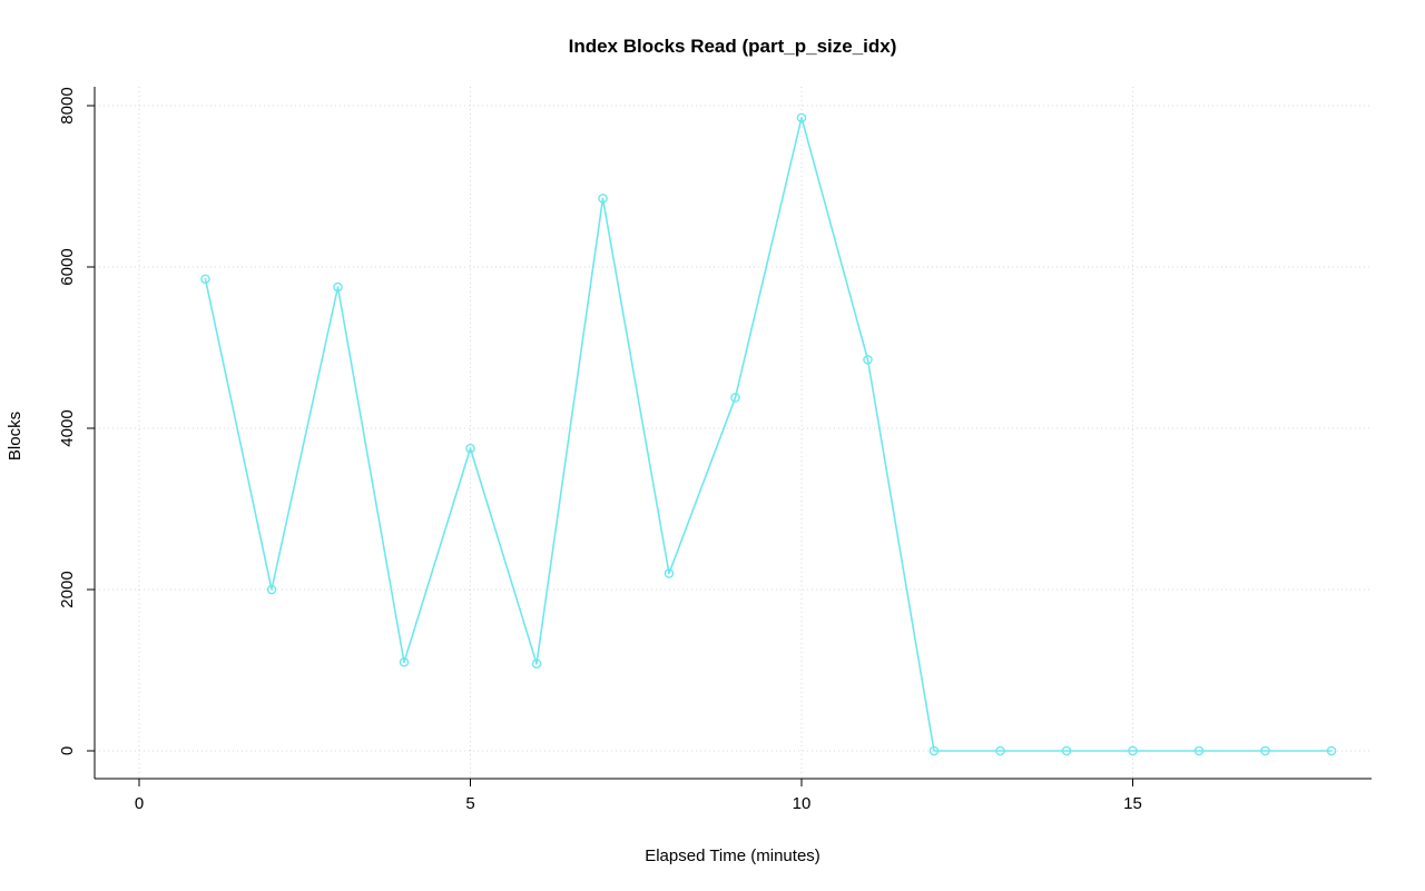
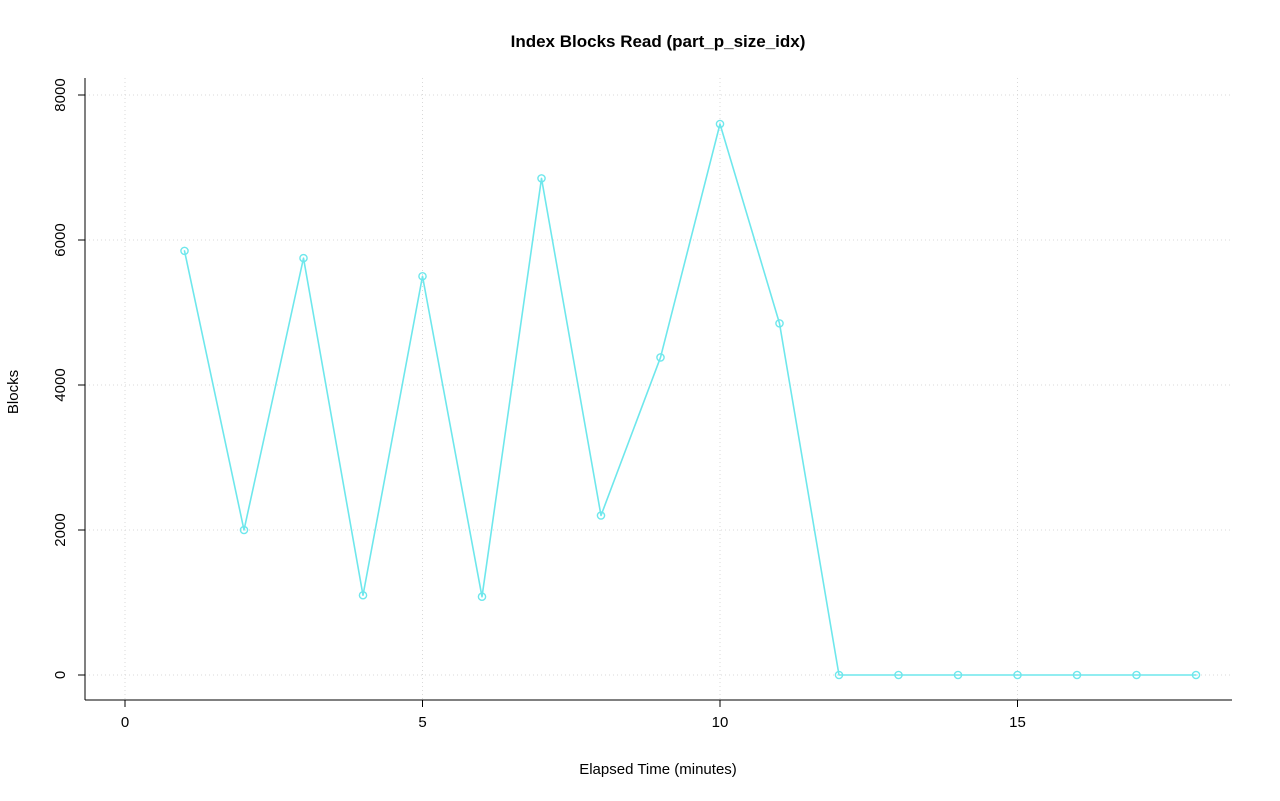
5: 3800 -> 5500
10: 7800 -> 7600
